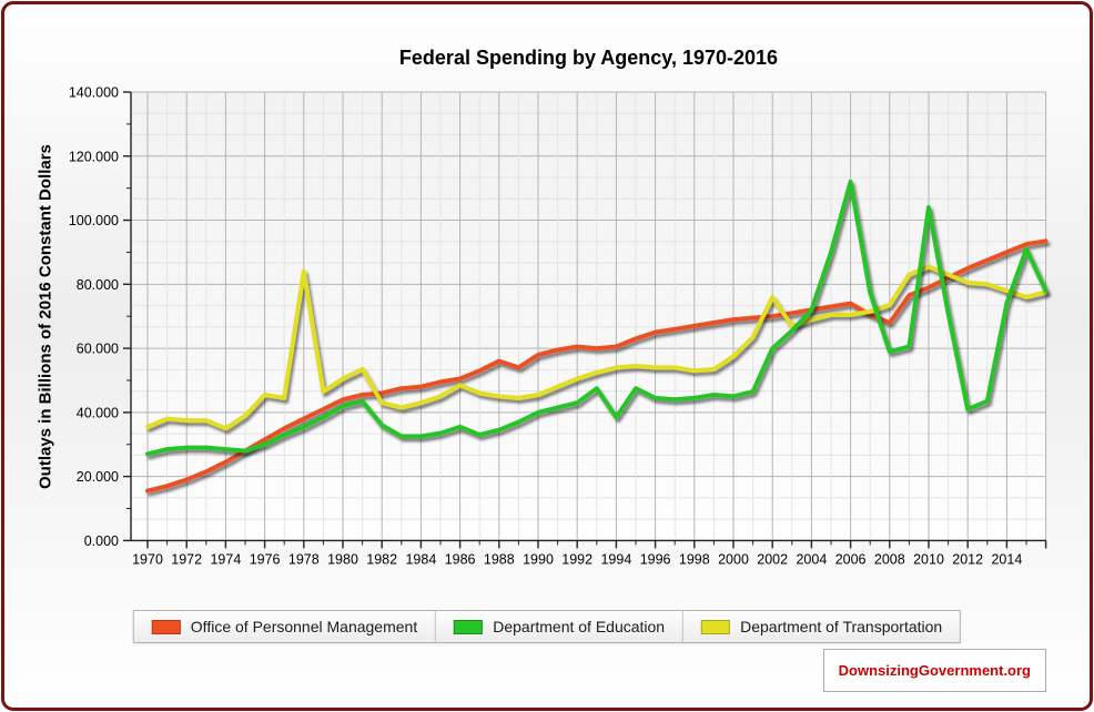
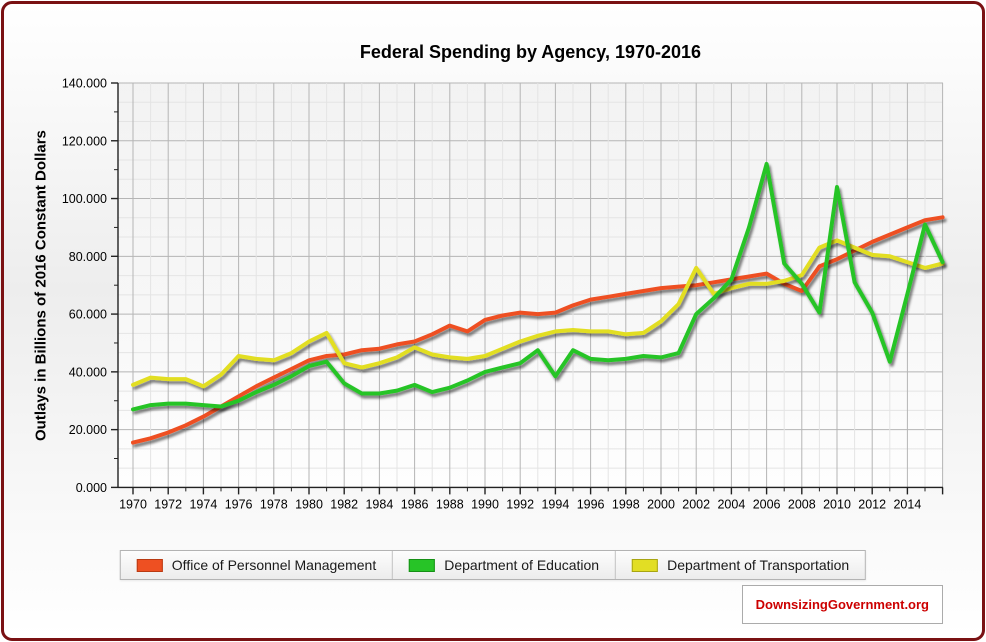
Department of Transportation/1978: 84 -> 44
Department of Education/2008: 59 -> 70
Department of Education/2012: 41 -> 60
Department of Education/2014: 74 -> 67
